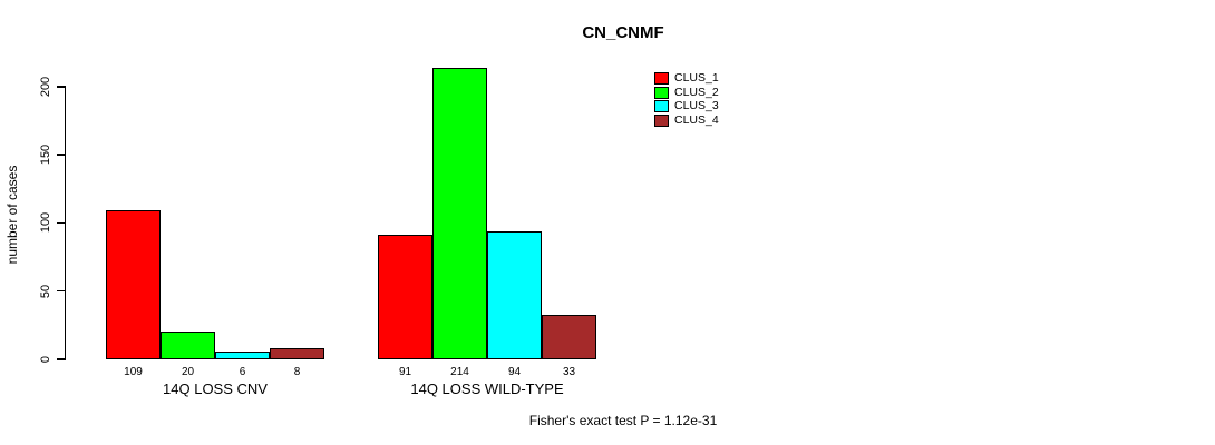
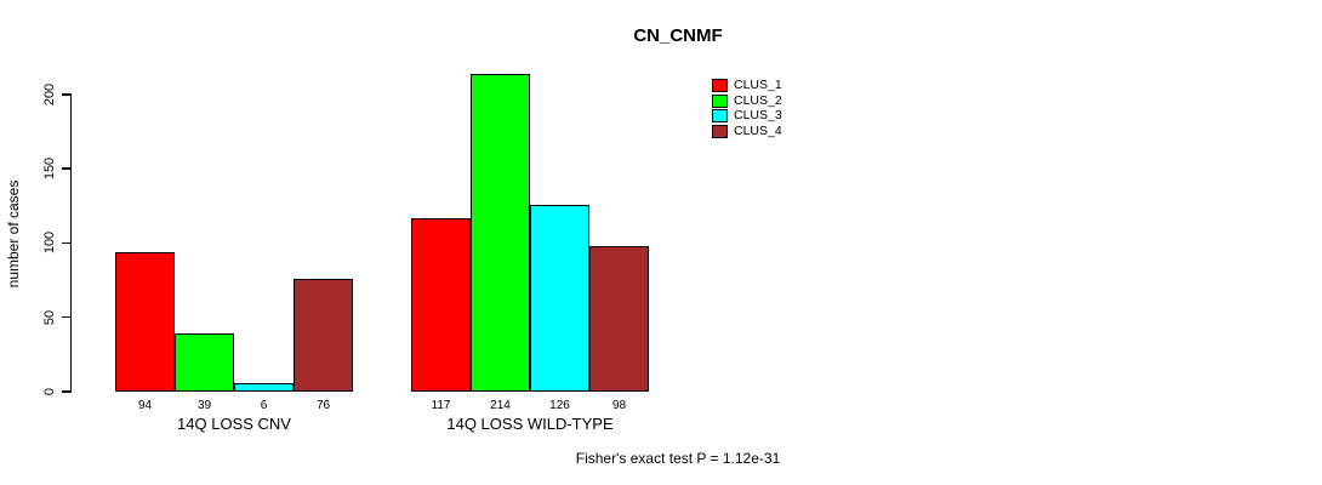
CLUS_1/14Q LOSS CNV: 109 -> 94
CLUS_2/14Q LOSS CNV: 20 -> 39
CLUS_4/14Q LOSS CNV: 8 -> 76
CLUS_1/14Q LOSS WILD-TYPE: 91 -> 117
CLUS_3/14Q LOSS WILD-TYPE: 94 -> 126
CLUS_4/14Q LOSS WILD-TYPE: 33 -> 98
